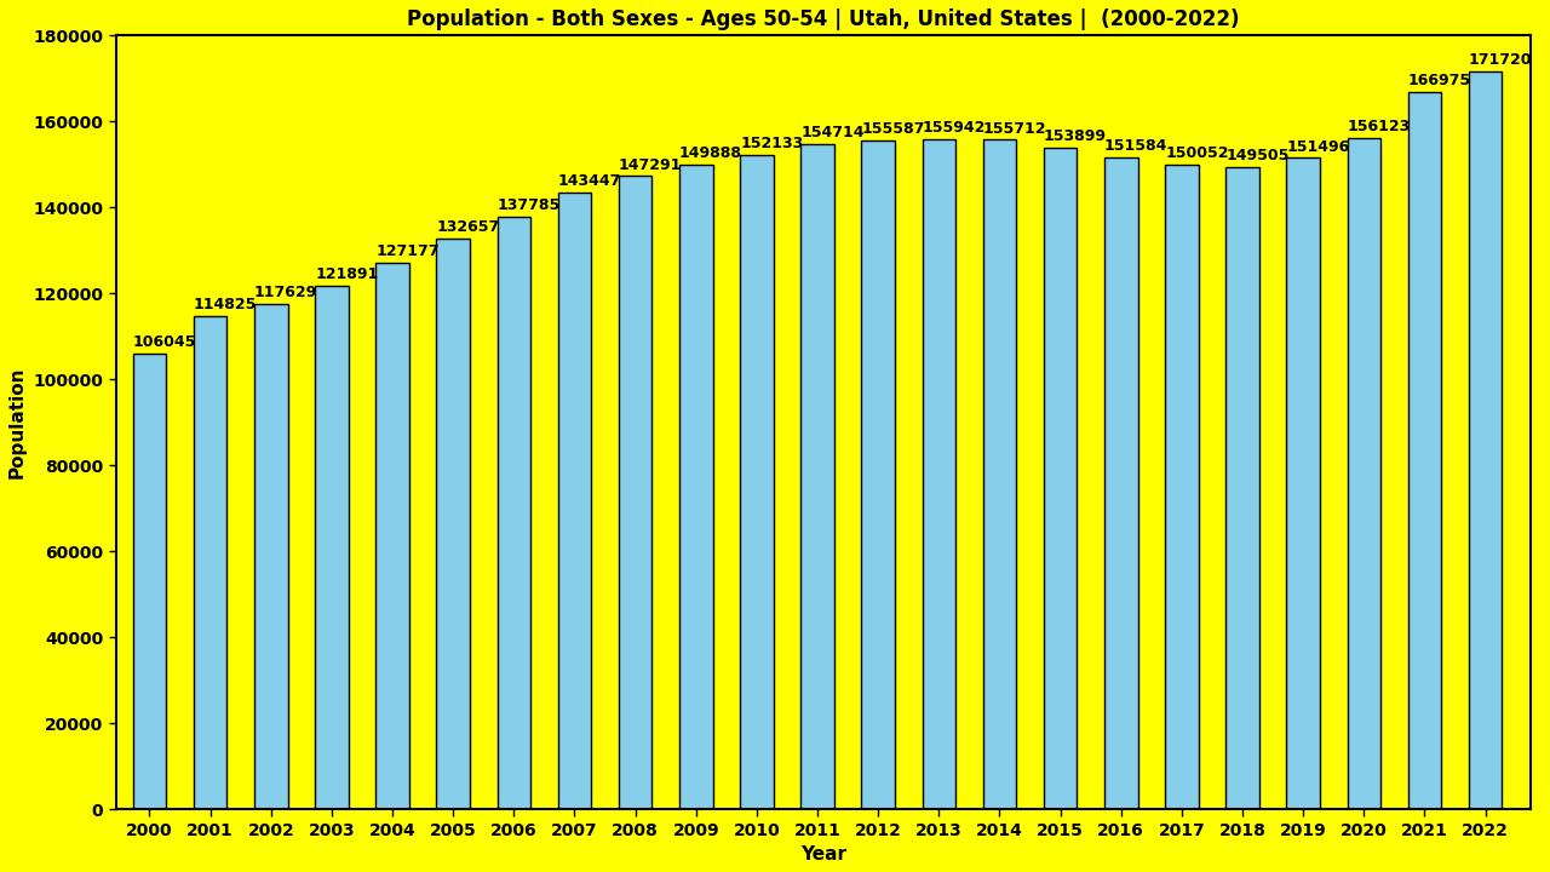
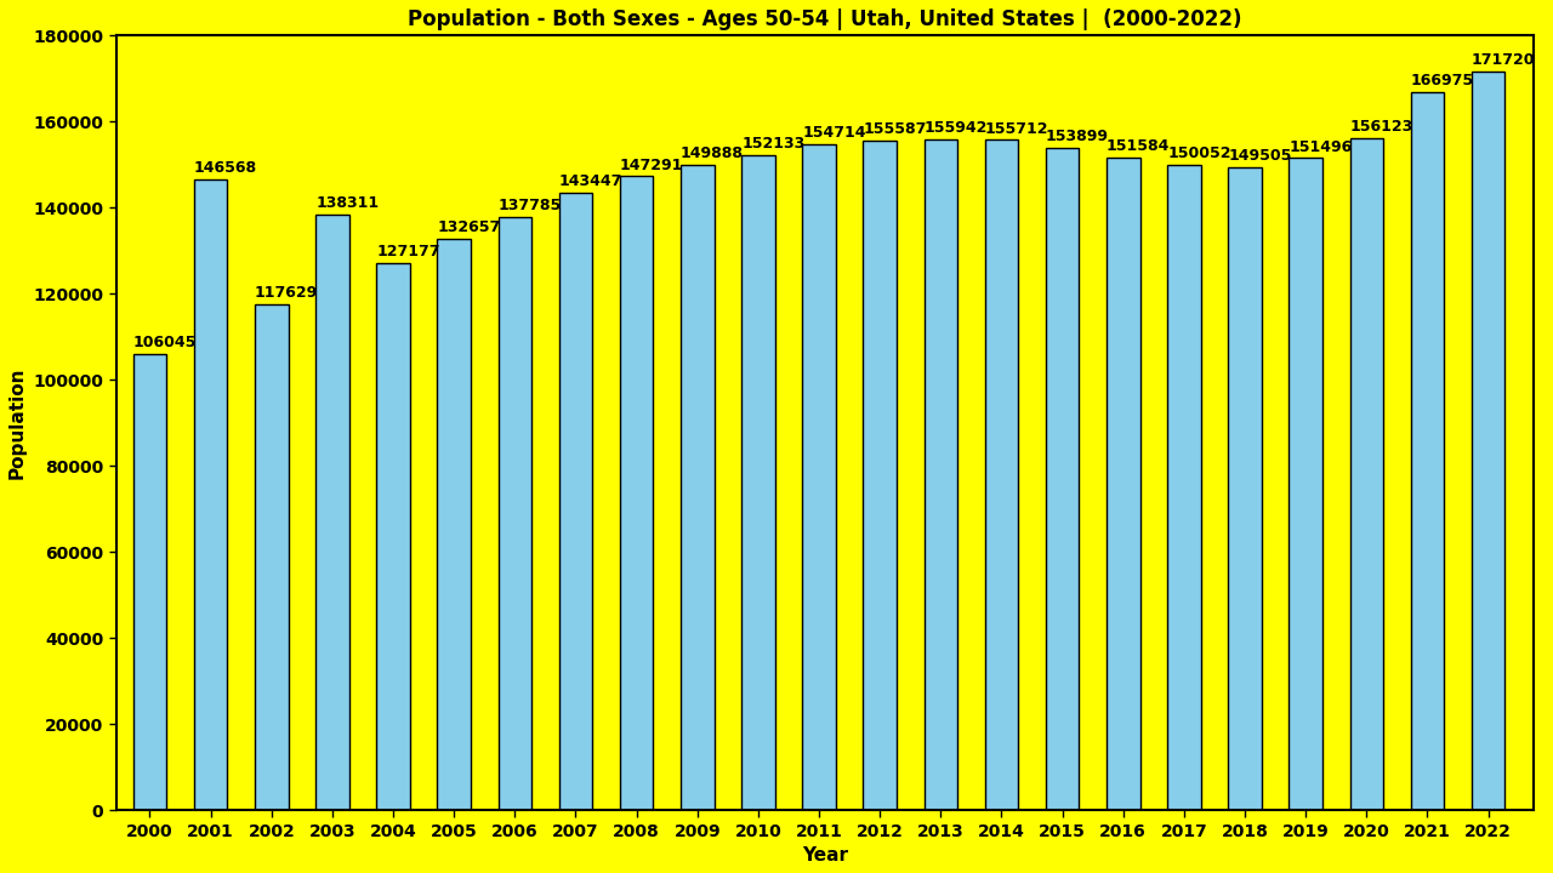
2001: 114825 -> 146568
2003: 121891 -> 138311
